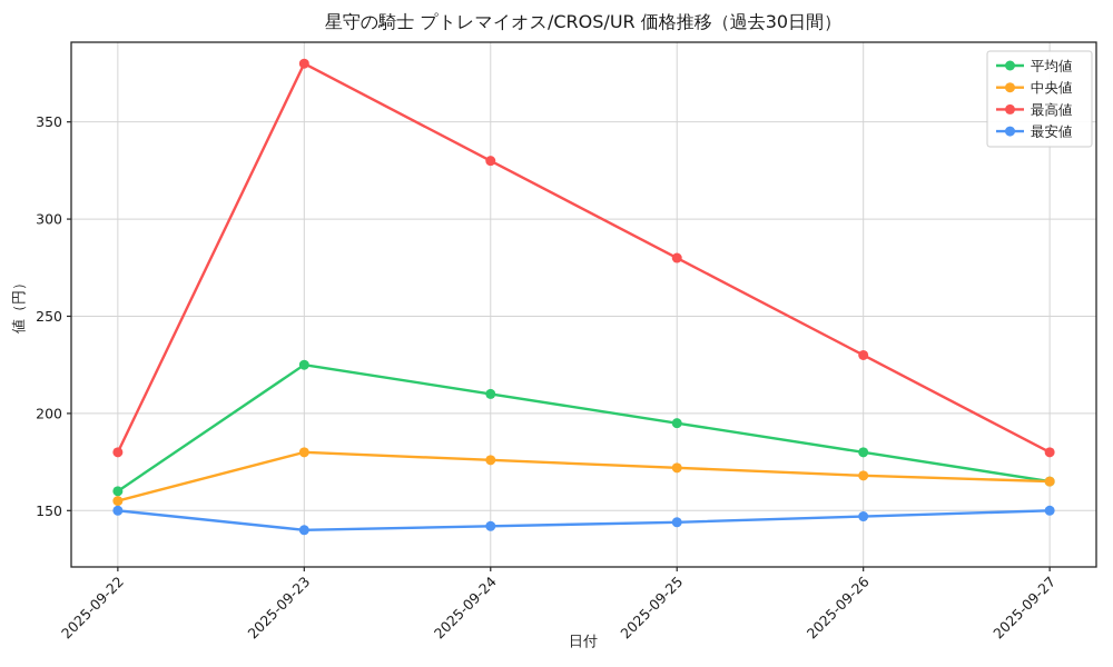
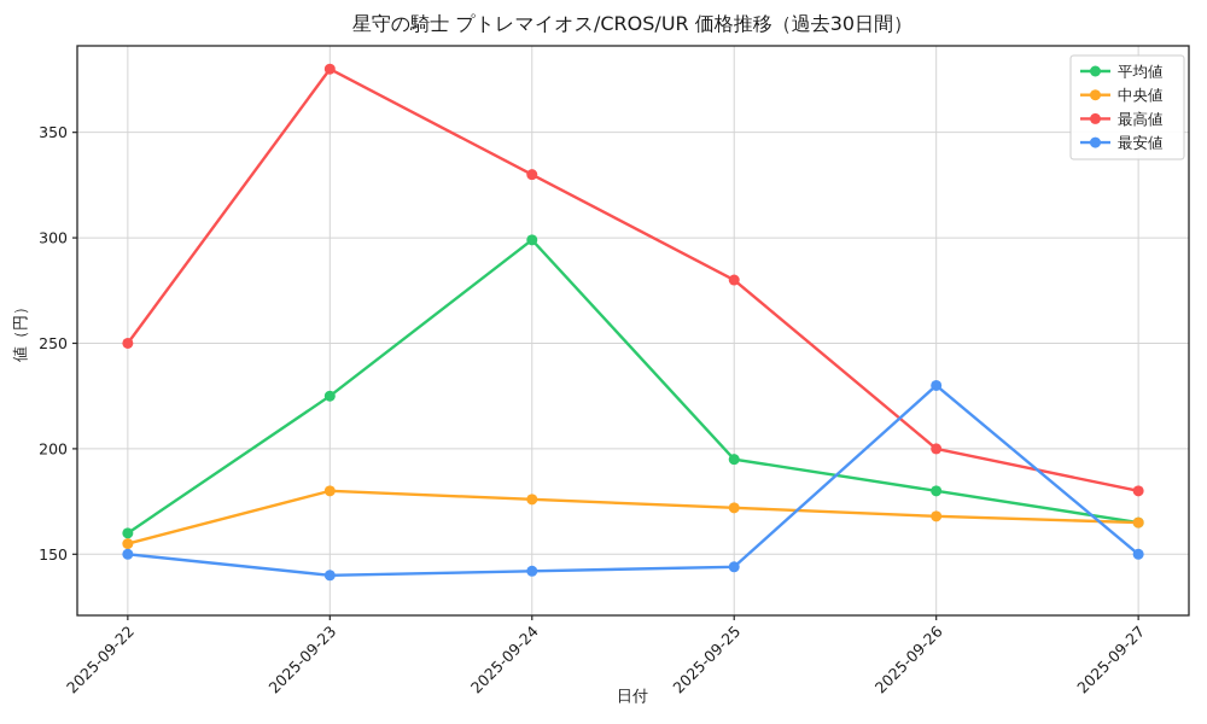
最高値/2025-09-22: 180 -> 250
平均値/2025-09-24: 210 -> 299
最高値/2025-09-26: 230 -> 200
最安値/2025-09-26: 147 -> 230
